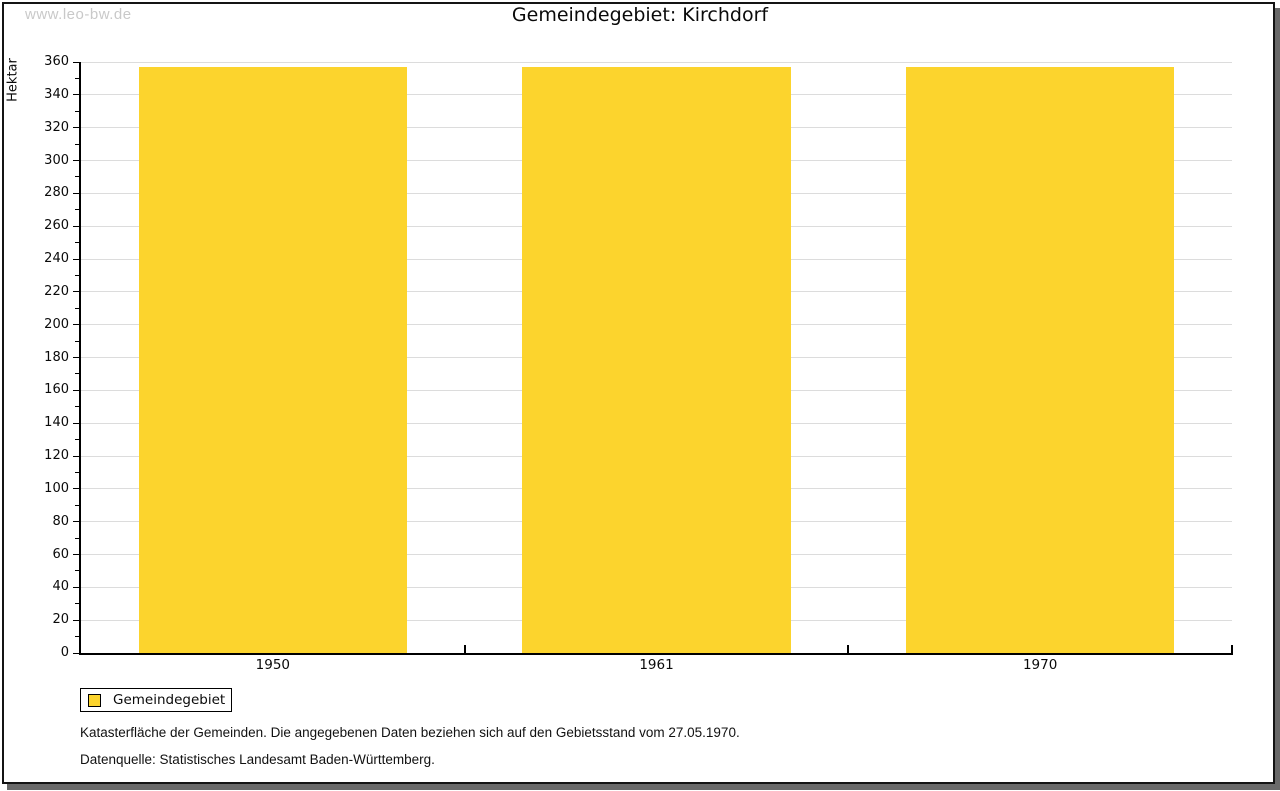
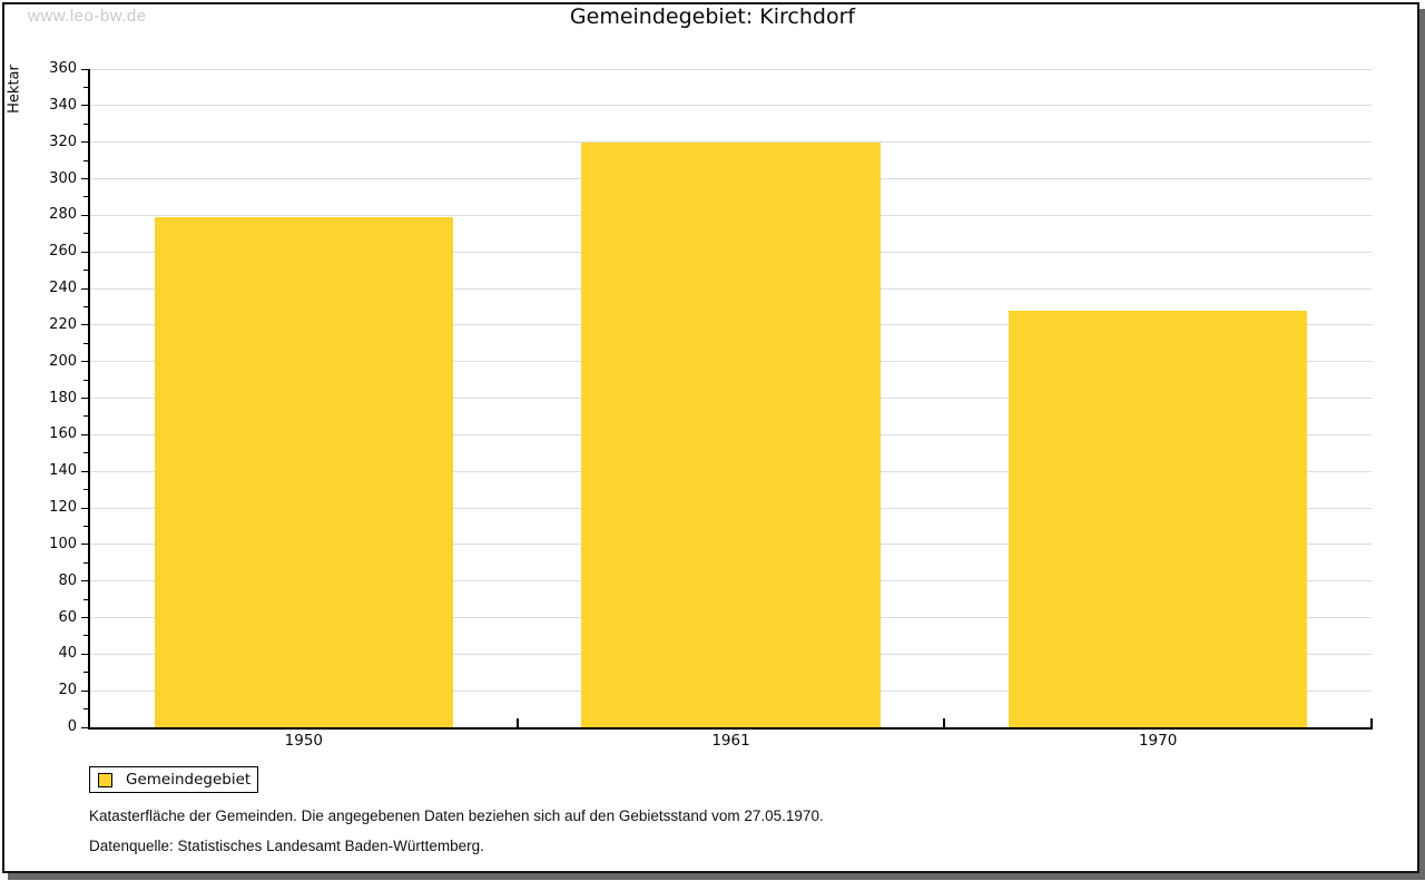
1950: 357 -> 279
1961: 357 -> 320
1970: 357 -> 228
